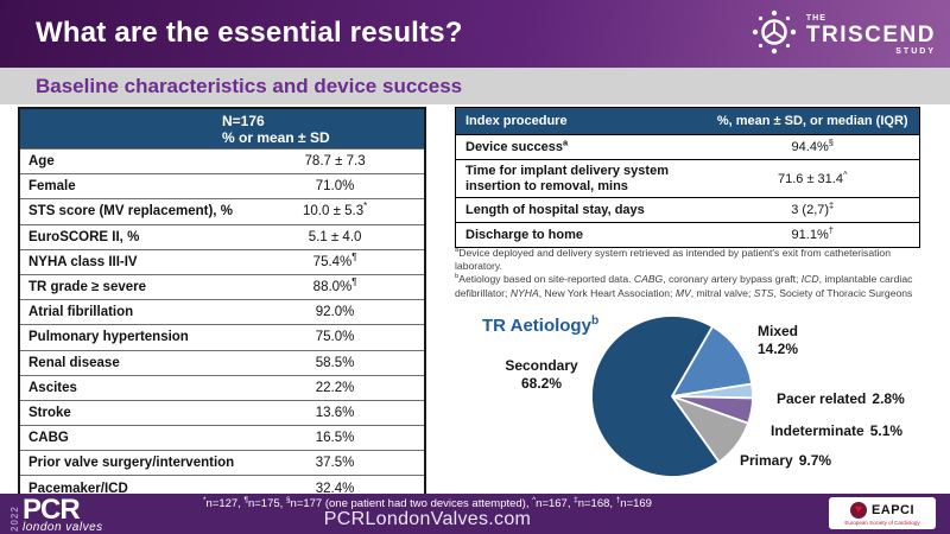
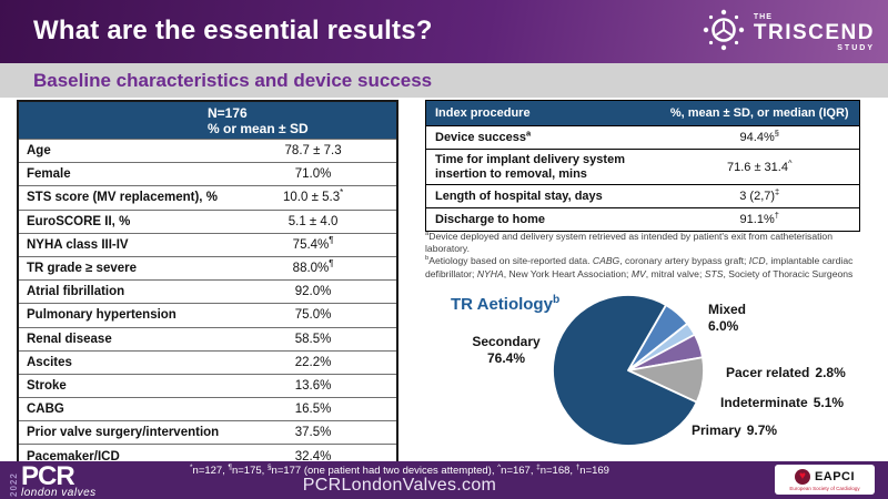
Secondary: 68.2% -> 76.4%
Mixed: 14.2% -> 6.0%
